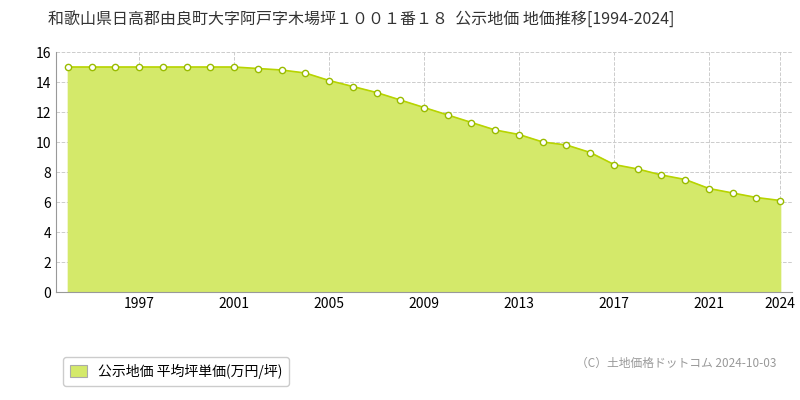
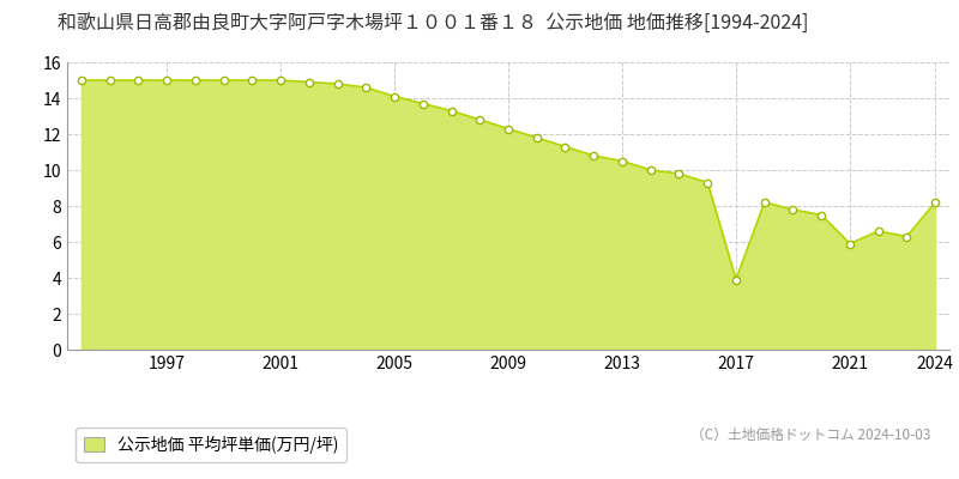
2017: 8.5 -> 3.9
2021: 6.9 -> 5.9
2024: 6.1 -> 8.2
